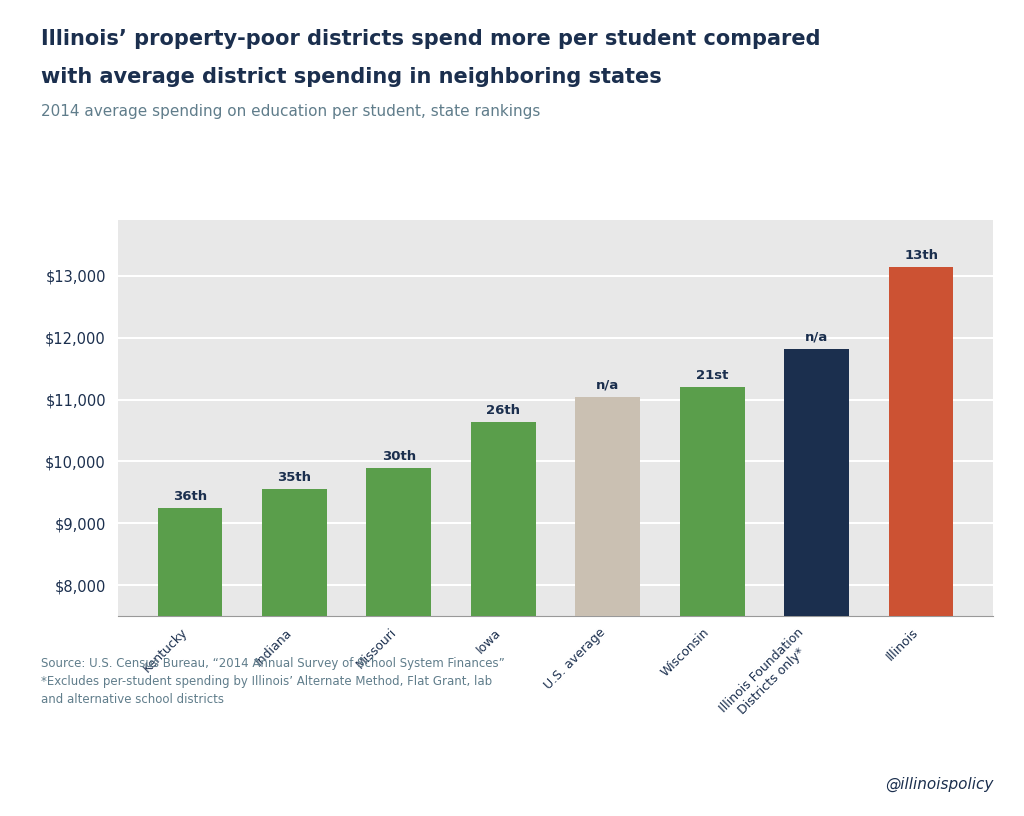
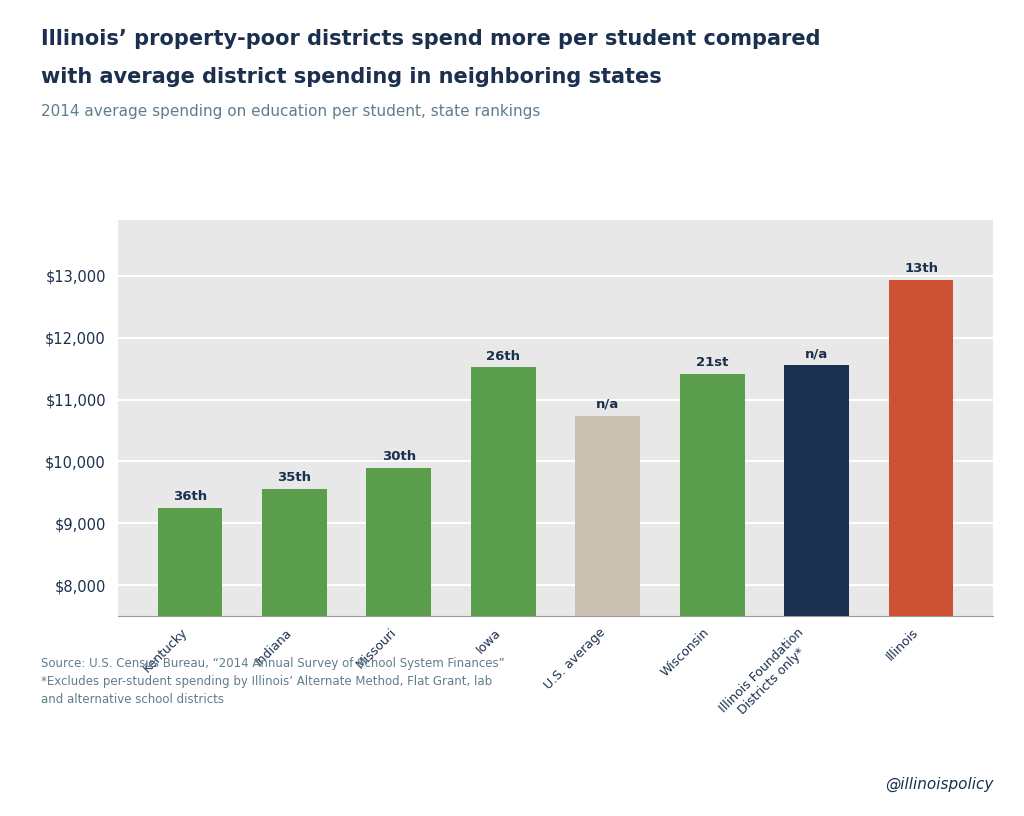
Iowa: $10,640 -> $11,520
U.S. average: $11,050 -> $10,740
Wisconsin: $11,200 -> $11,420
Illinois Foundation Districts only*: $11,820 -> $11,560
Illinois: $13,150 -> $12,940
